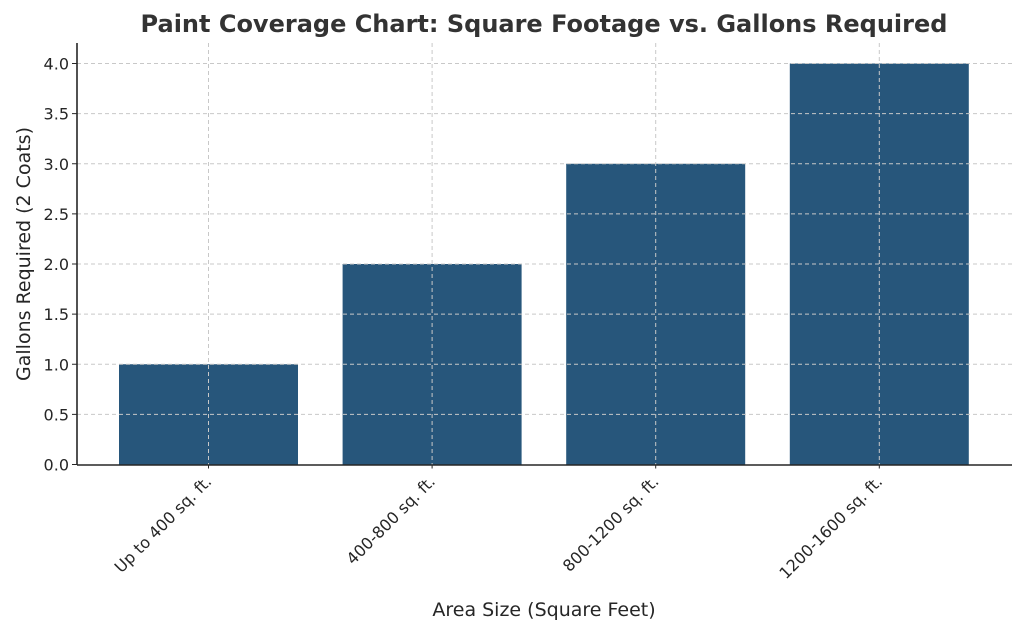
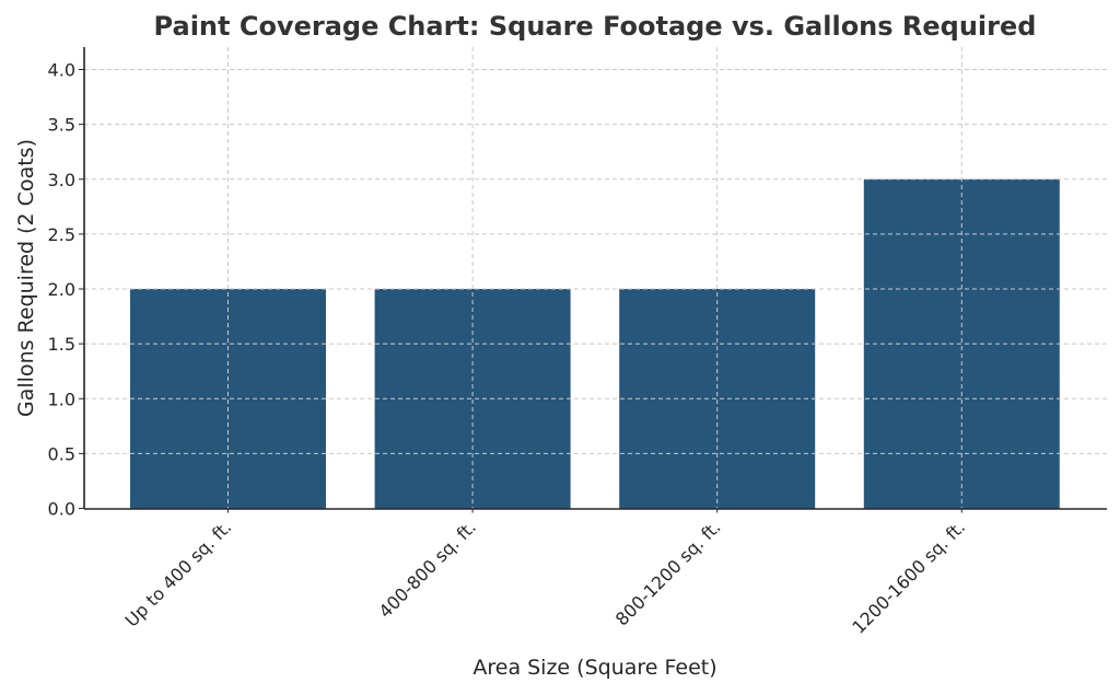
Up to 400 sq. ft.: 1 -> 2
800-1200 sq. ft.: 3 -> 2
1200-1600 sq. ft.: 4 -> 3
